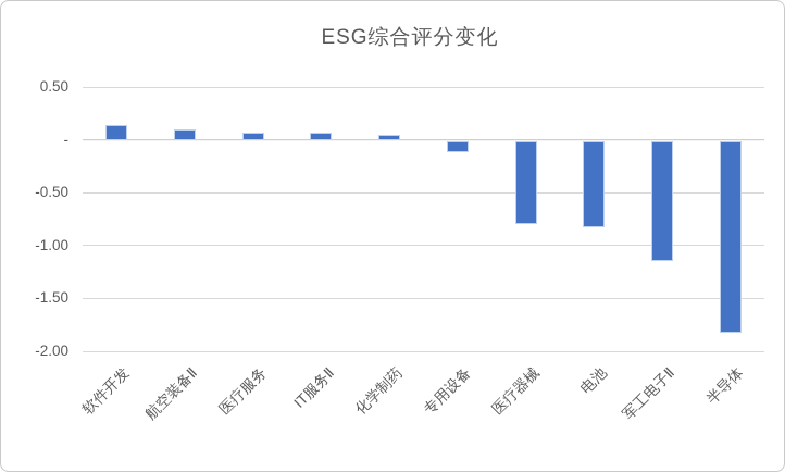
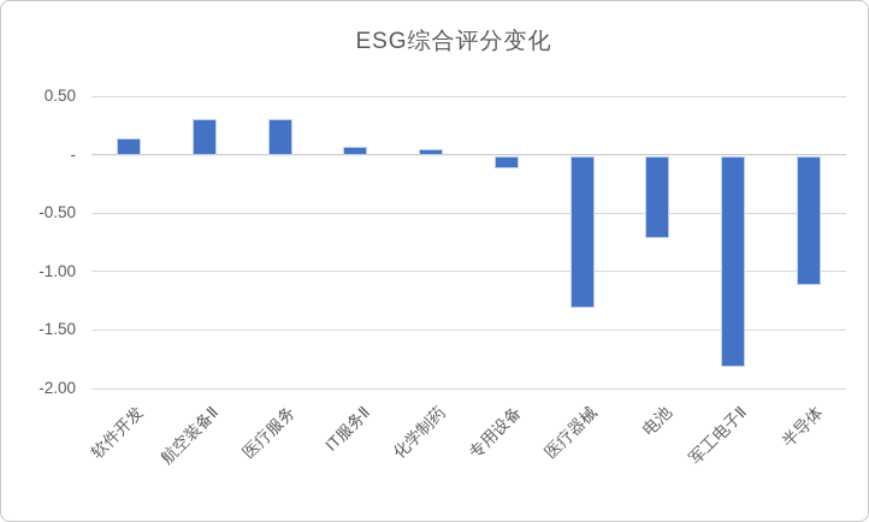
航空装备Ⅱ: 0.1 -> 0.3
医疗服务: 0.1 -> 0.3
医疗器械: -0.8 -> -1.3
电池: -0.8 -> -0.7
军工电子Ⅱ: -1.1 -> -1.8
半导体: -1.8 -> -1.1
